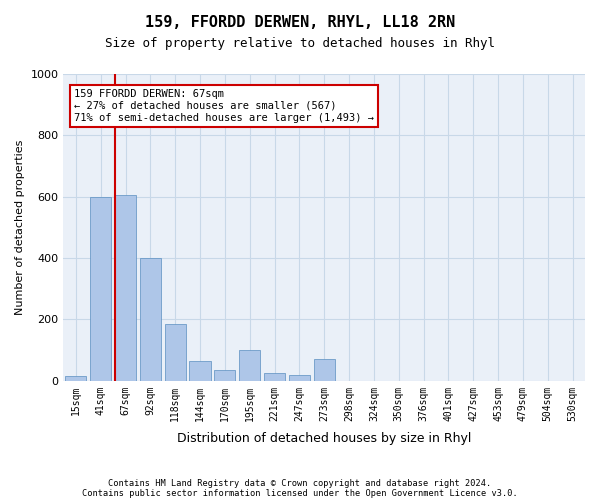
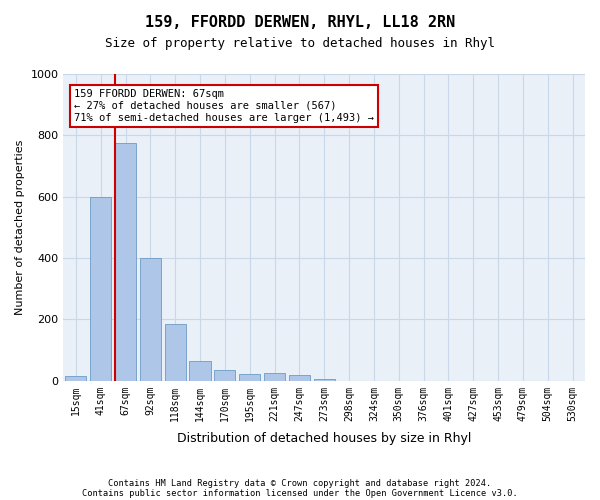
67sqm: 605 -> 775
195sqm: 100 -> 22
273sqm: 70 -> 5
